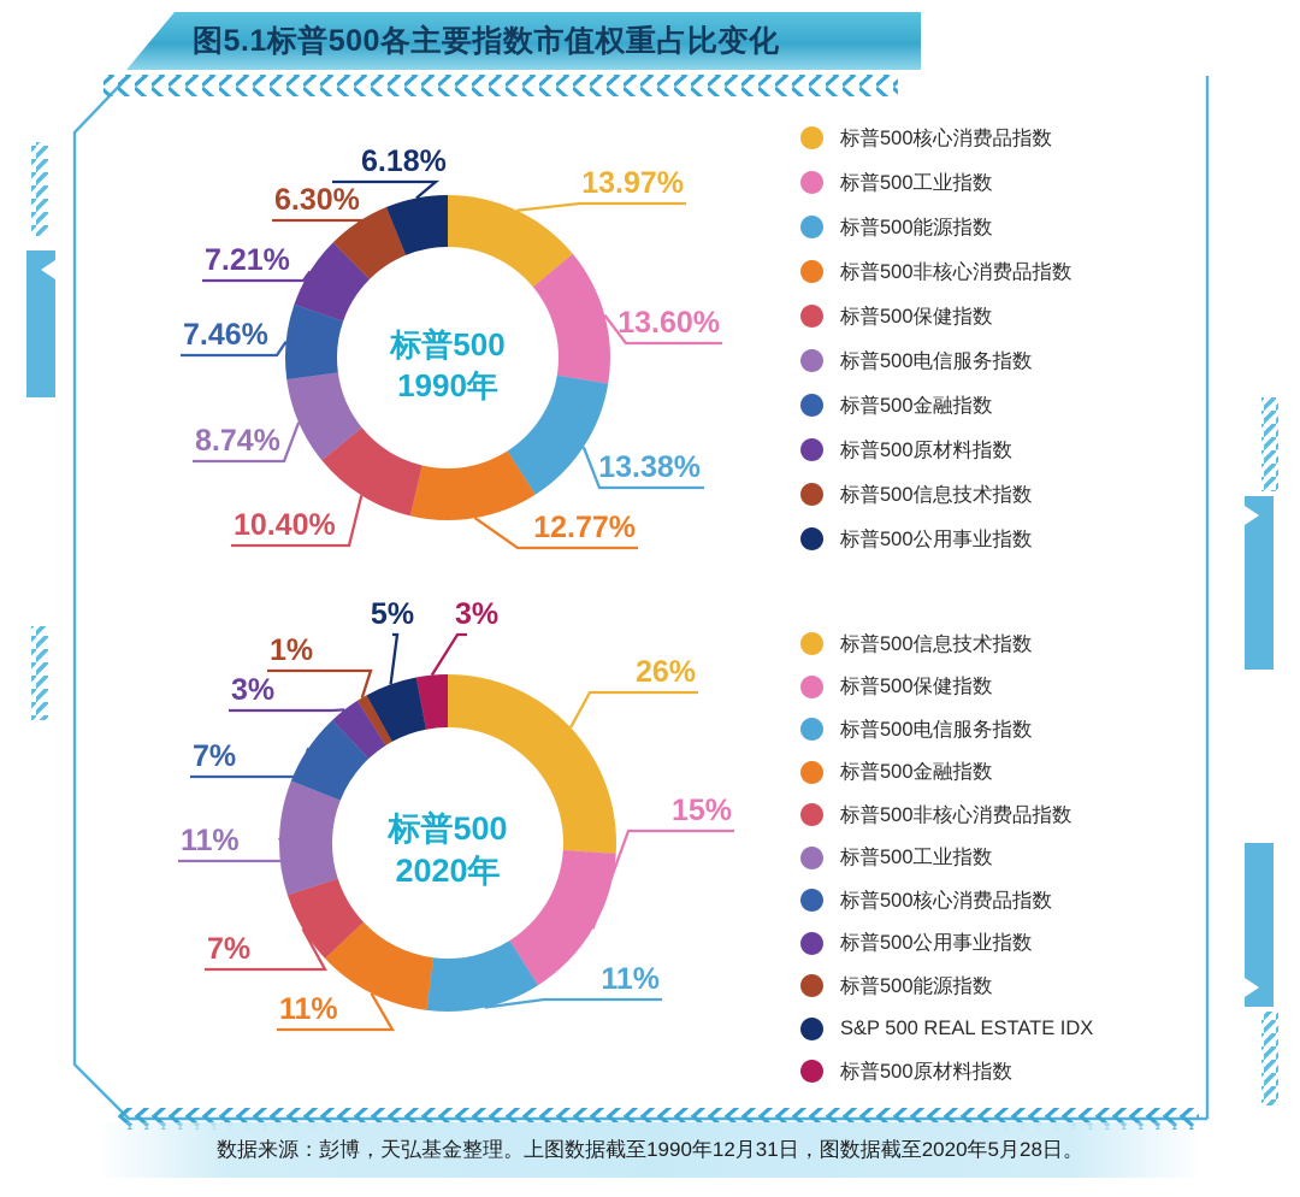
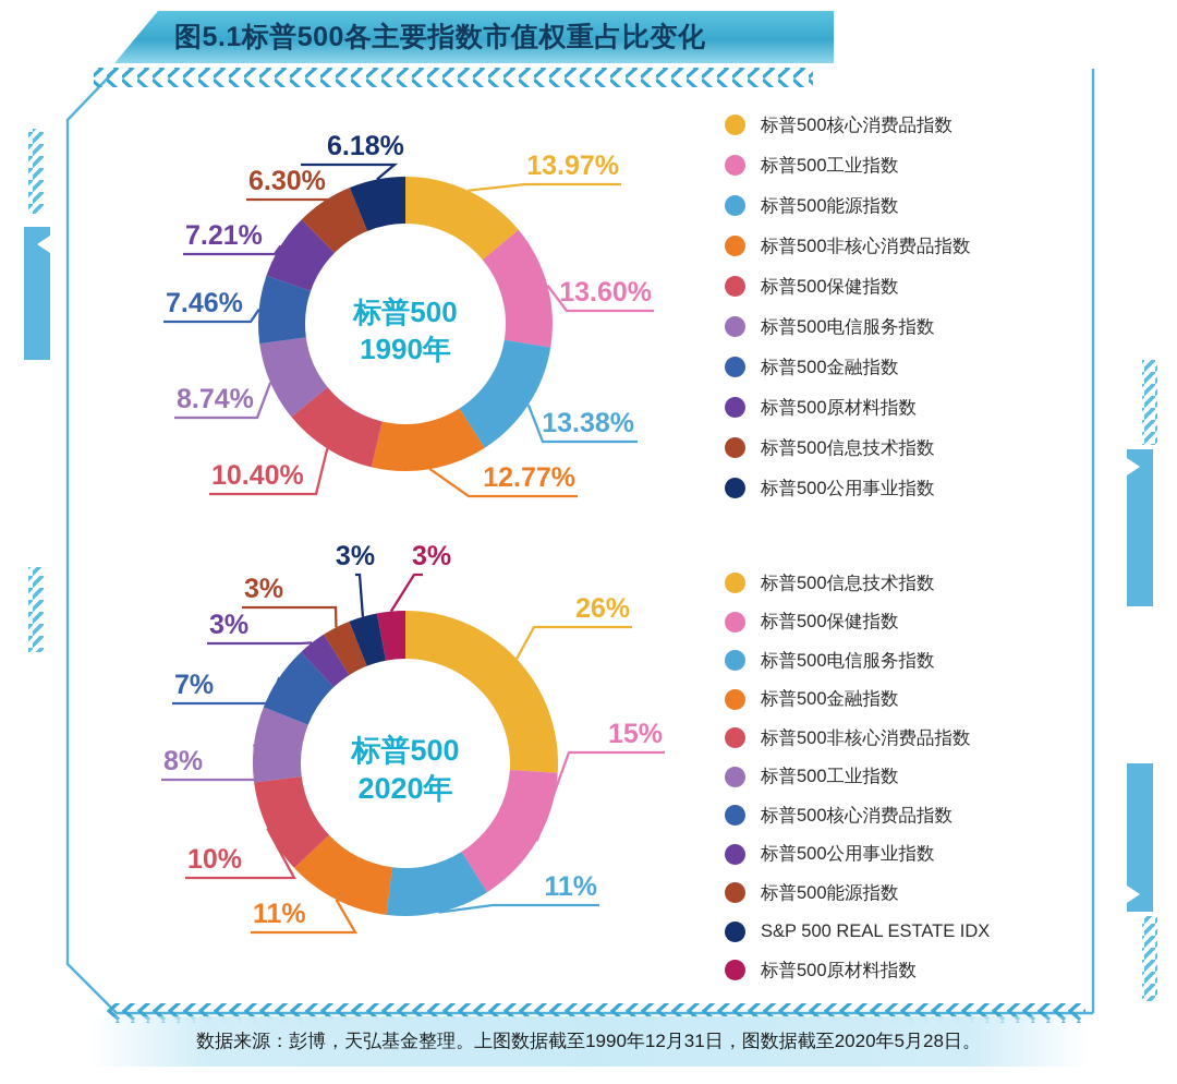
标普500 2020年/标普500非核心消费品指数: 7% -> 10%
标普500 2020年/标普500工业指数: 11% -> 8%
标普500 2020年/标普500能源指数: 1% -> 3%
标普500 2020年/S&P 500 REAL ESTATE IDX: 5% -> 3%
